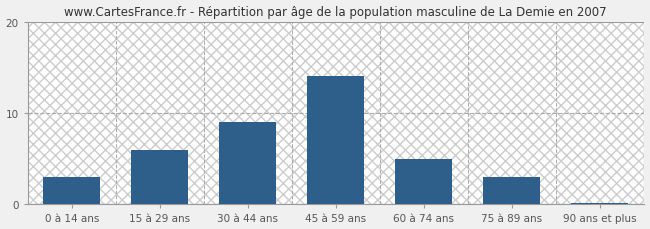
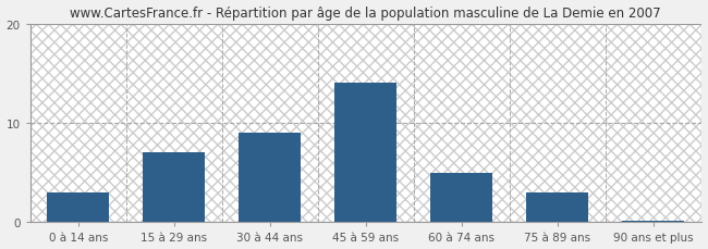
15 à 29 ans: 6.0 -> 7.0
